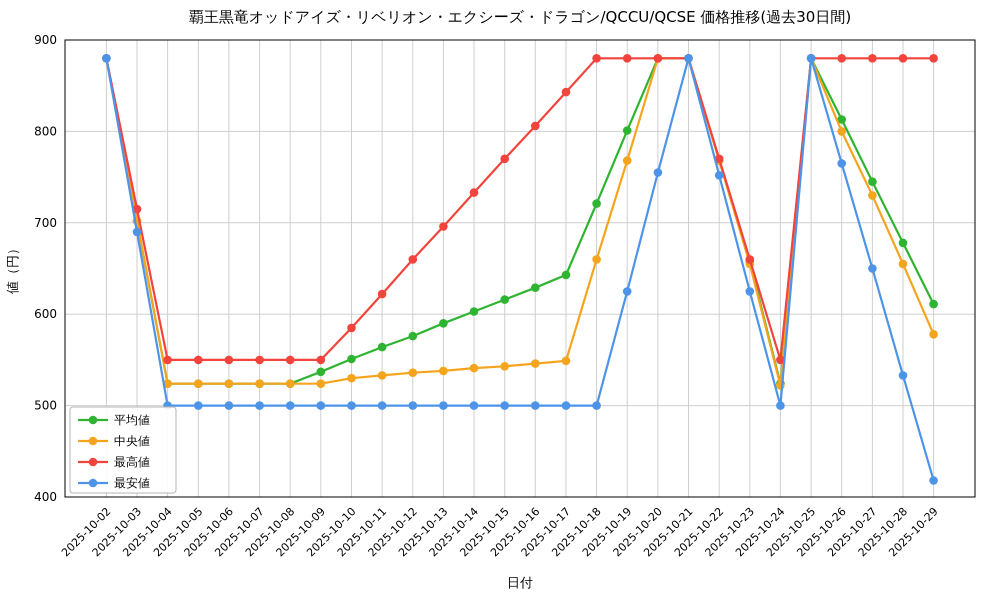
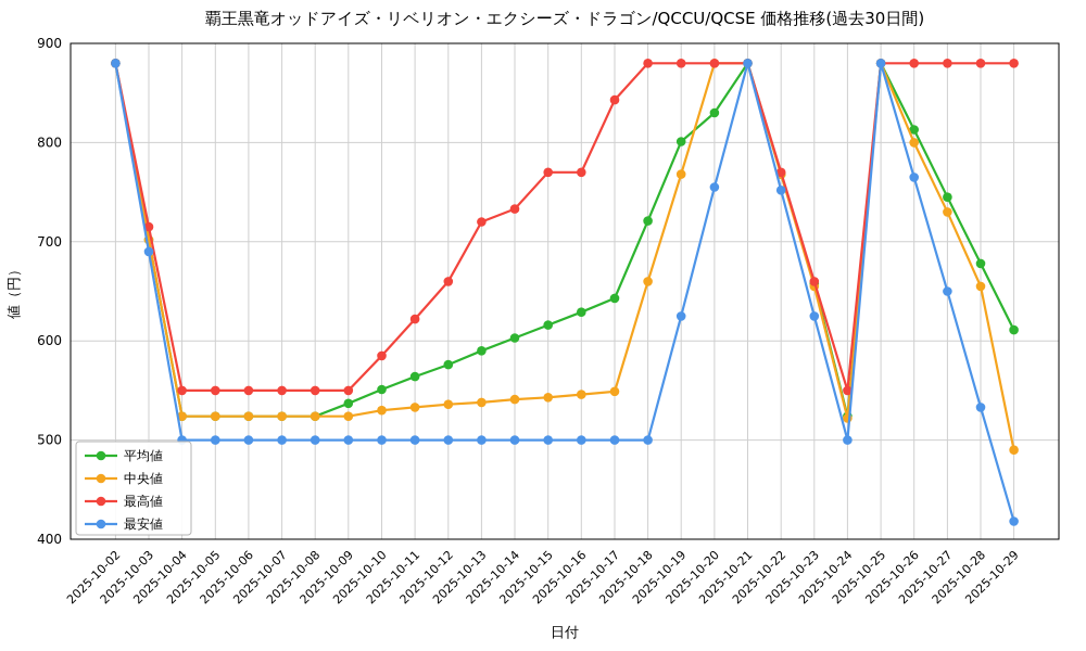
最高値/2025-10-13: 700 -> 720
最高値/2025-10-16: 810 -> 770
平均値/2025-10-20: 880 -> 830
中央値/2025-10-29: 580 -> 490
